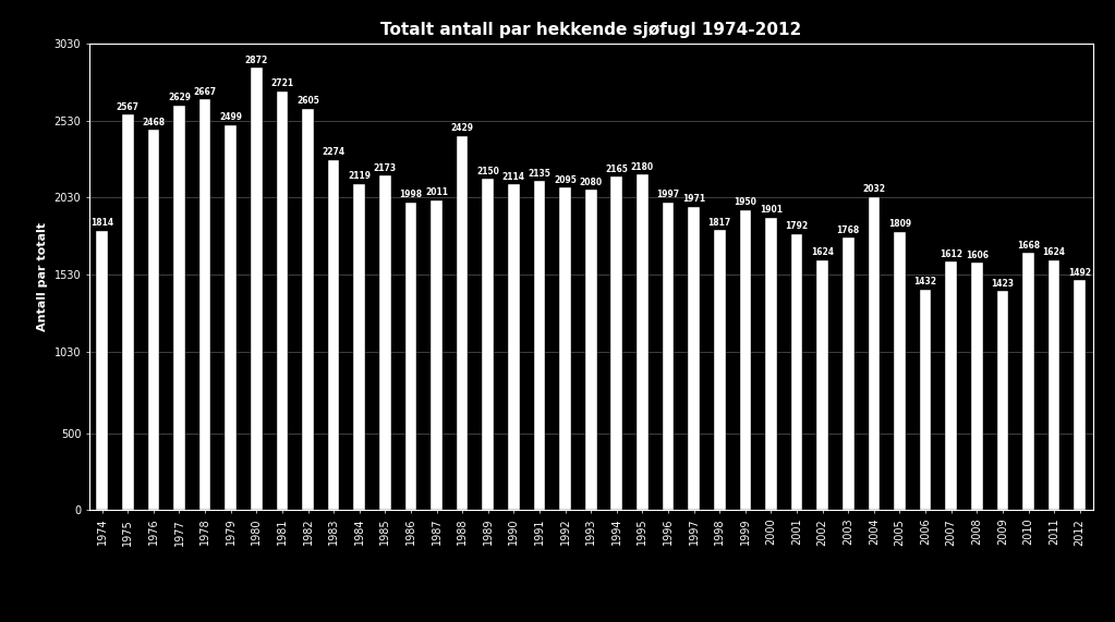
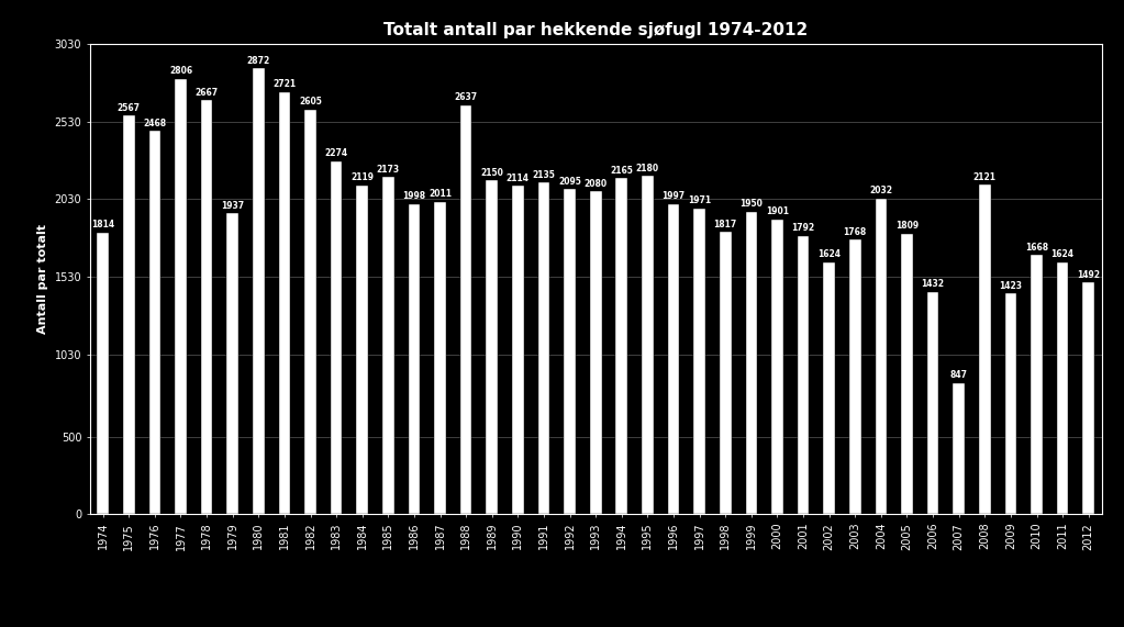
1977: 2629 -> 2806
1979: 2499 -> 1937
1988: 2429 -> 2637
2007: 1612 -> 847
2008: 1606 -> 2121
